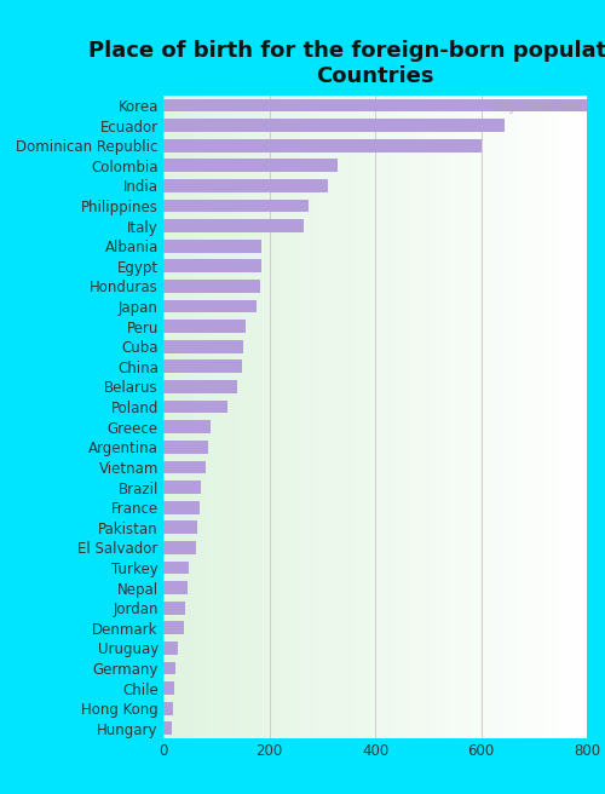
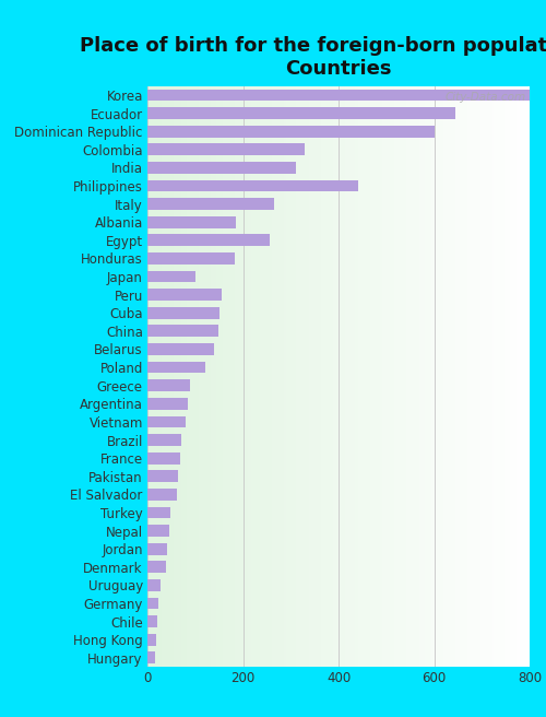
Philippines: 275 -> 440
Egypt: 185 -> 255
Japan: 175 -> 100
